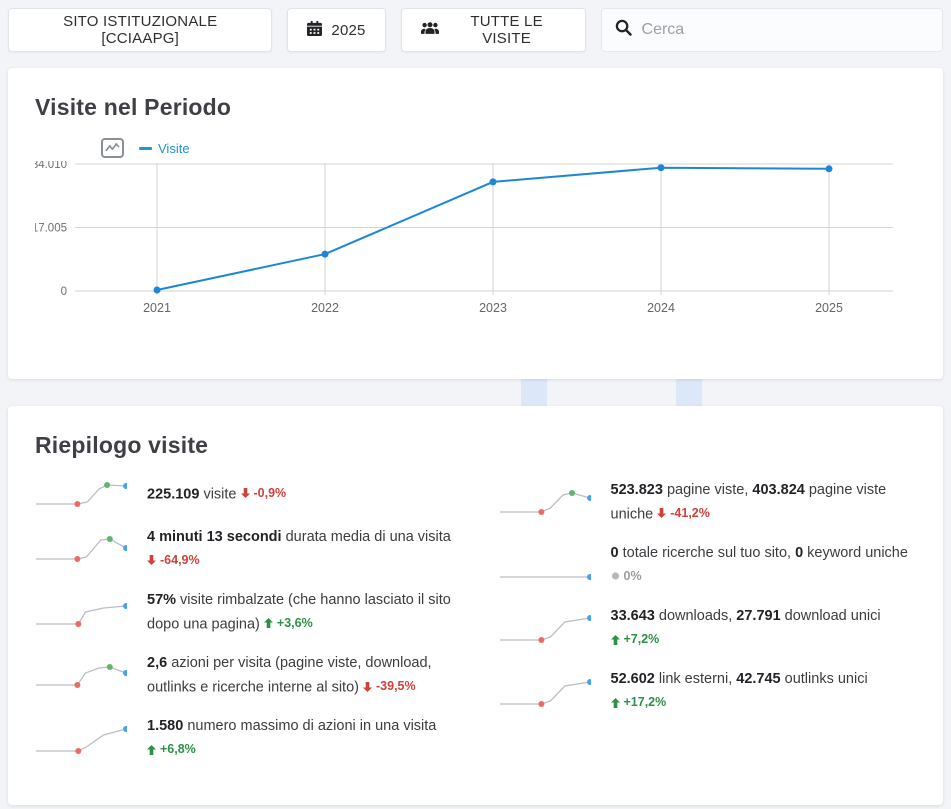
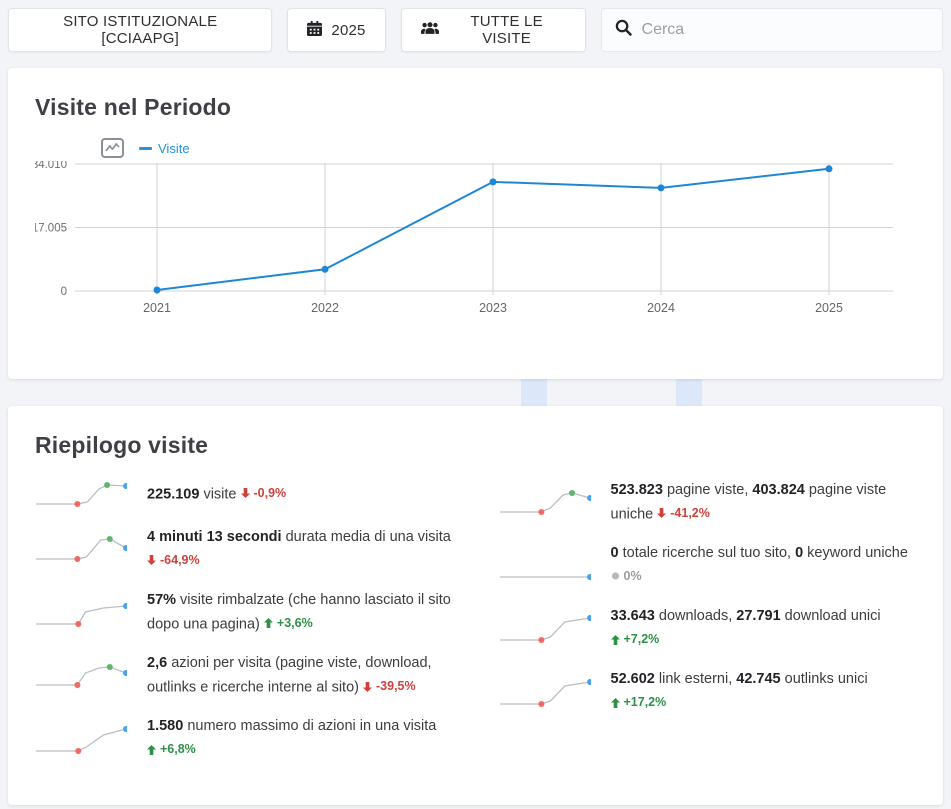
2022: 70000 -> 40000
2024: 230000 -> 190000
